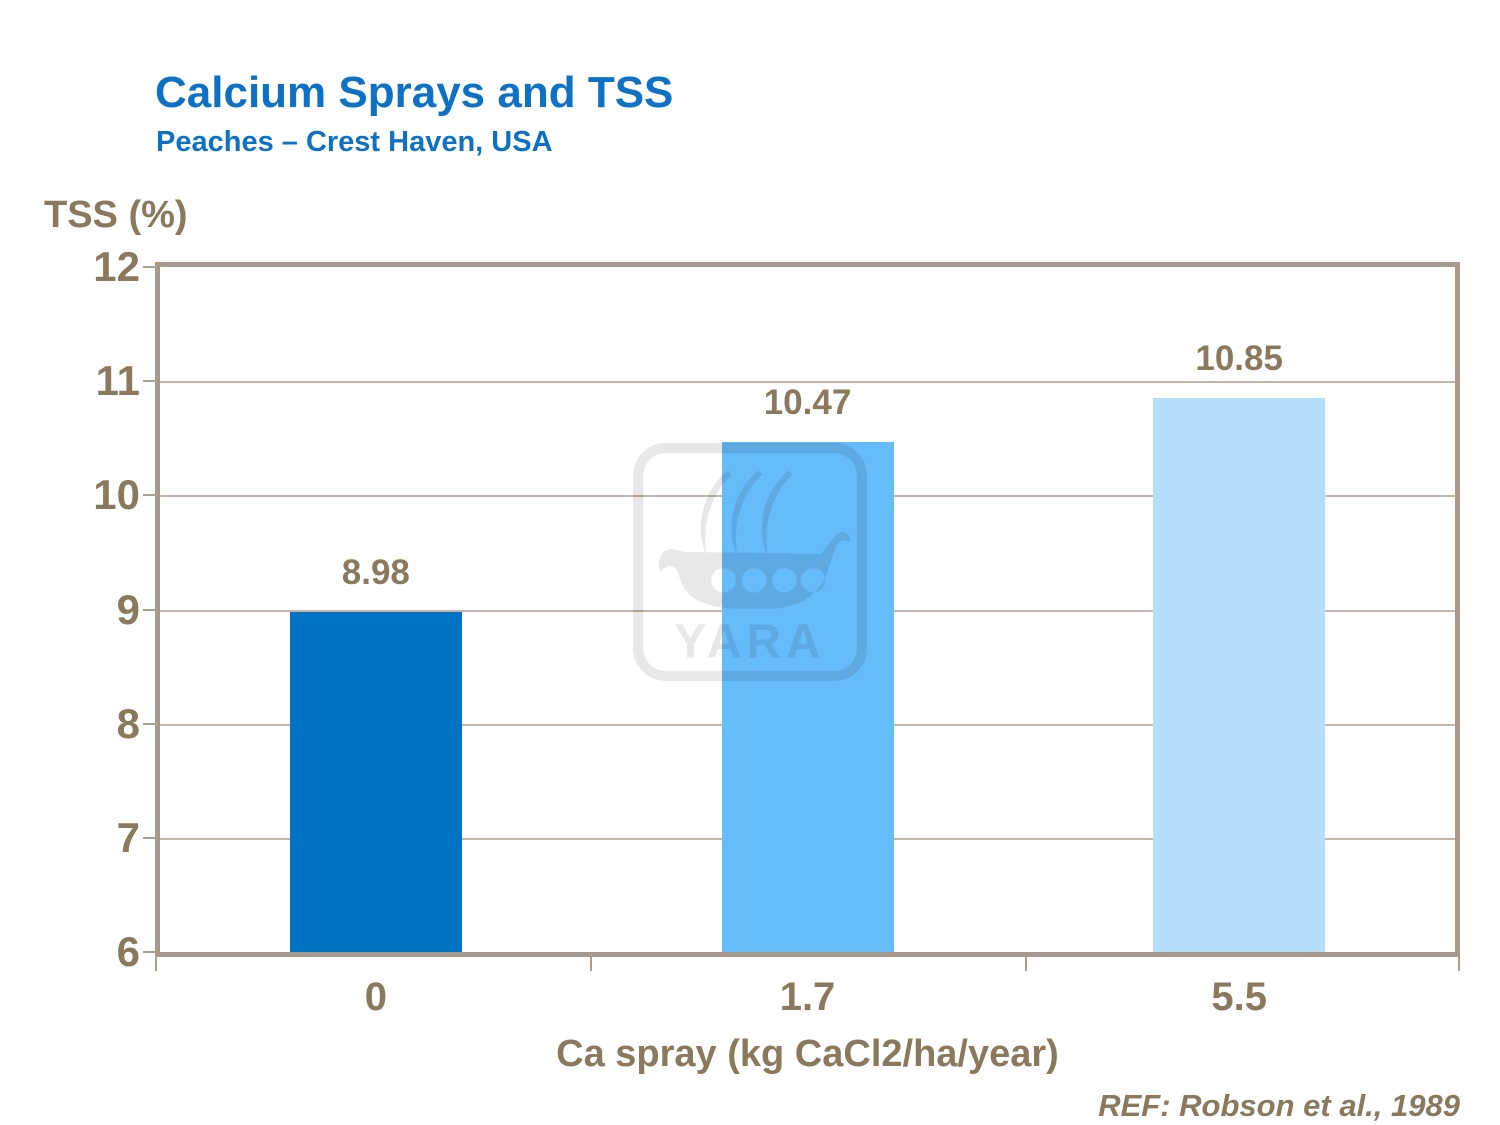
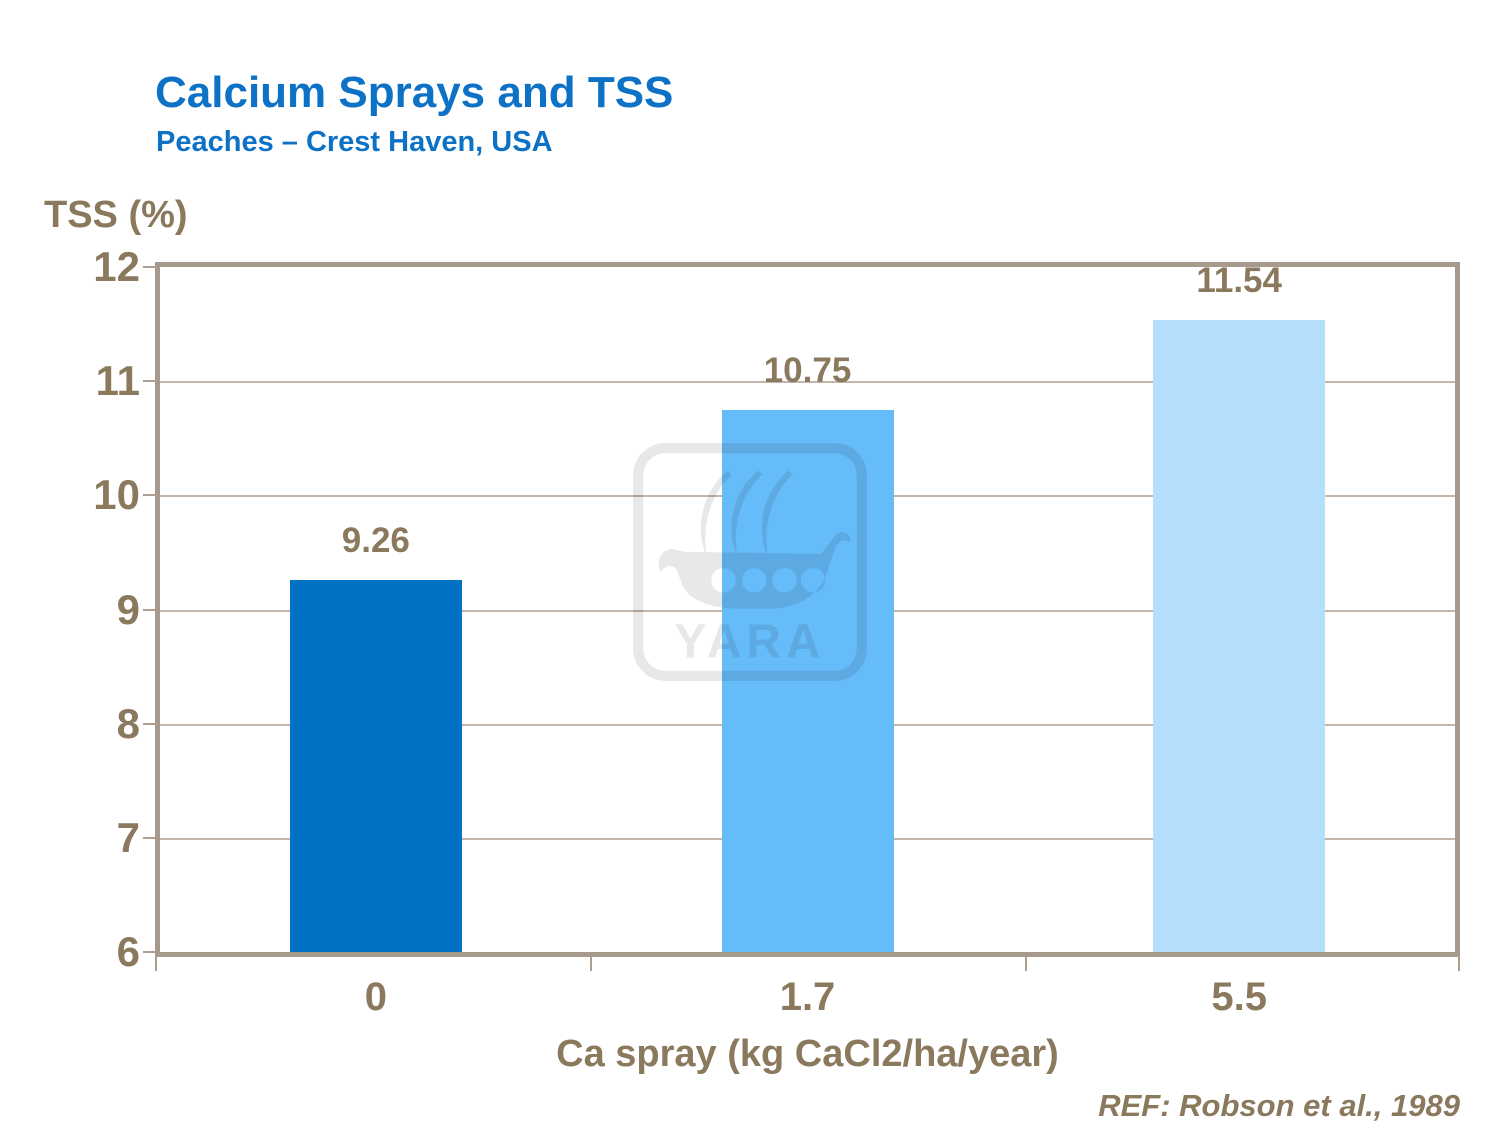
0: 8.98 -> 9.26
1.7: 10.47 -> 10.75
5.5: 10.85 -> 11.54
